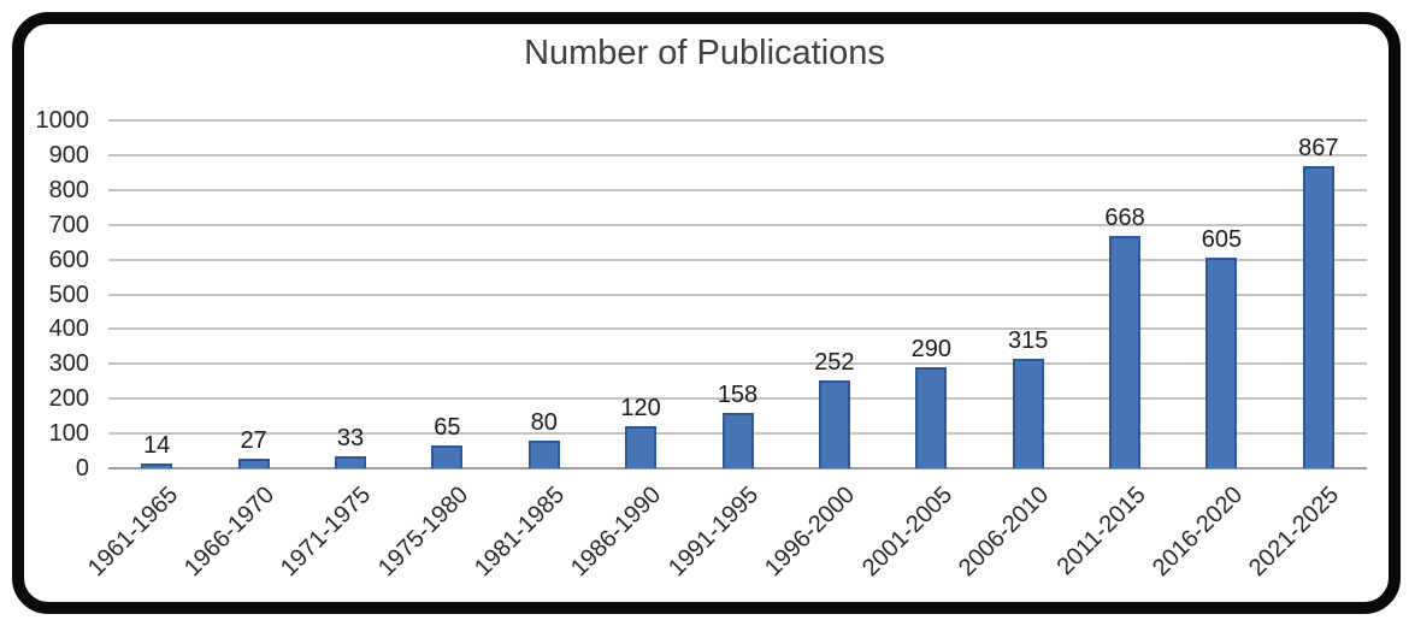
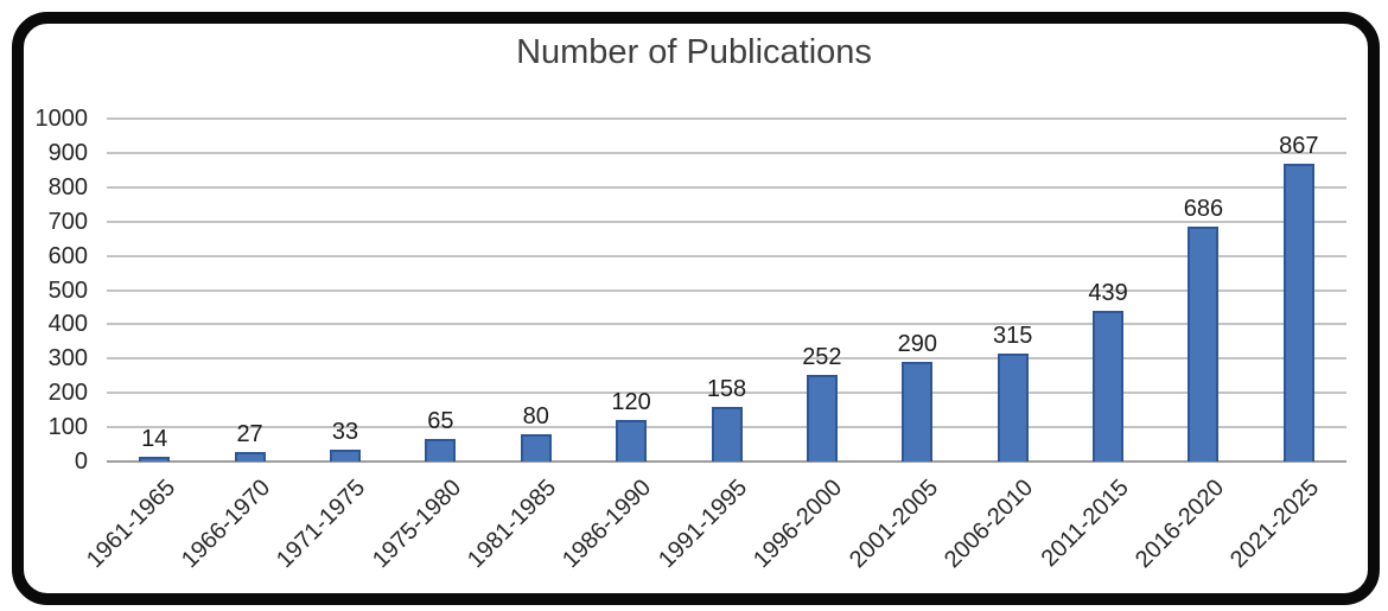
2011-2015: 668 -> 439
2016-2020: 605 -> 686
